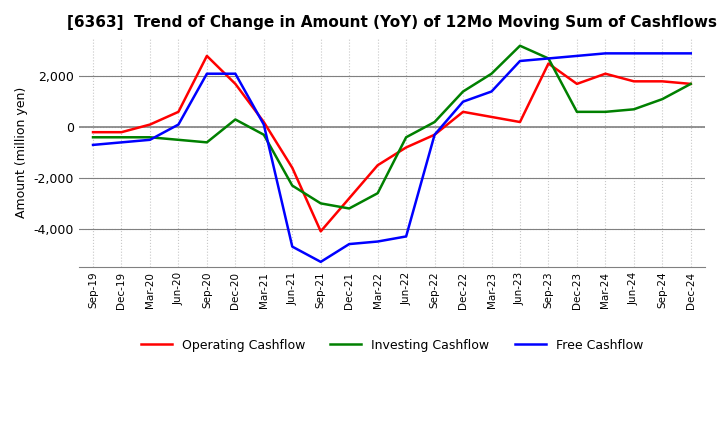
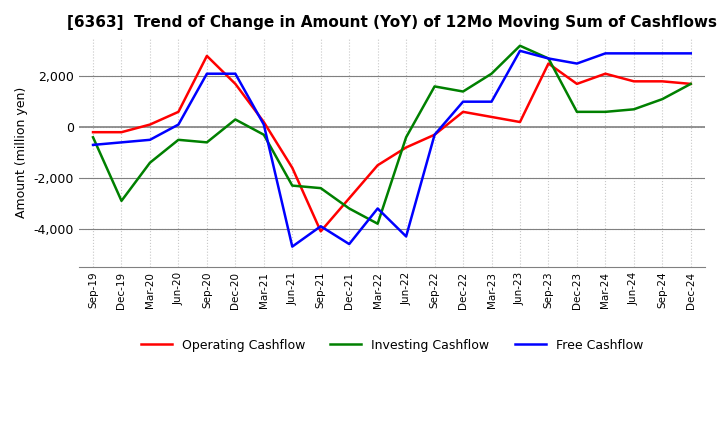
Investing Cashflow/Dec-19: -400 -> -2,900
Investing Cashflow/Mar-20: -400 -> -1,400
Investing Cashflow/Sep-21: -3,000 -> -2,400
Free Cashflow/Sep-21: -5,300 -> -3,900
Investing Cashflow/Mar-22: -2,600 -> -3,800
Free Cashflow/Mar-22: -4,500 -> -3,200
Investing Cashflow/Sep-22: 200 -> 1,600
Free Cashflow/Mar-23: 1,400 -> 1,000
Free Cashflow/Jun-23: 2,600 -> 3,000
Free Cashflow/Dec-23: 2,800 -> 2,500
